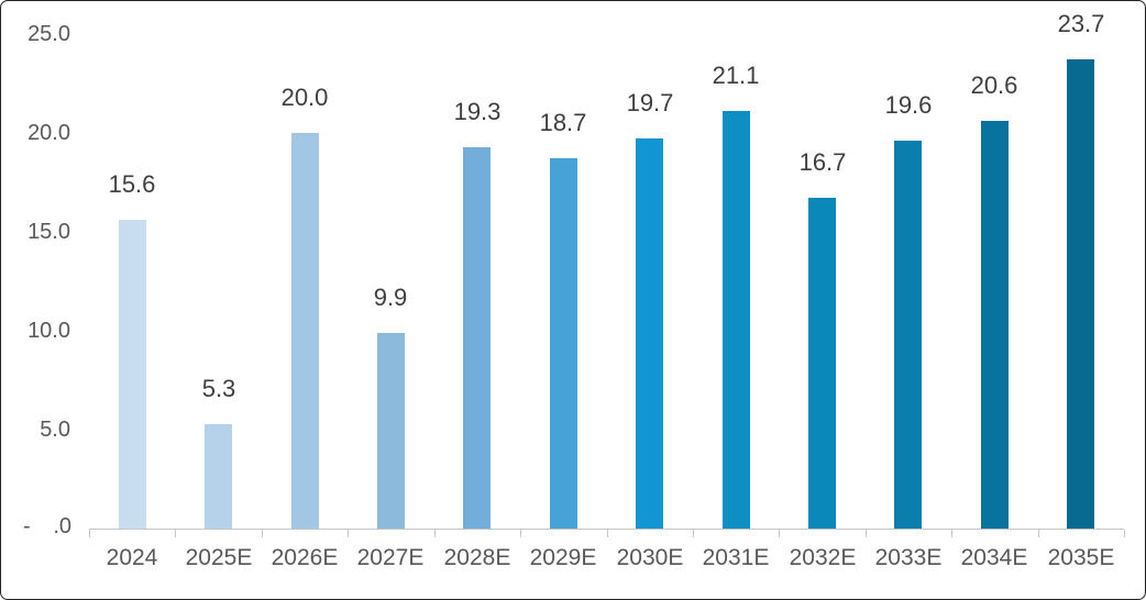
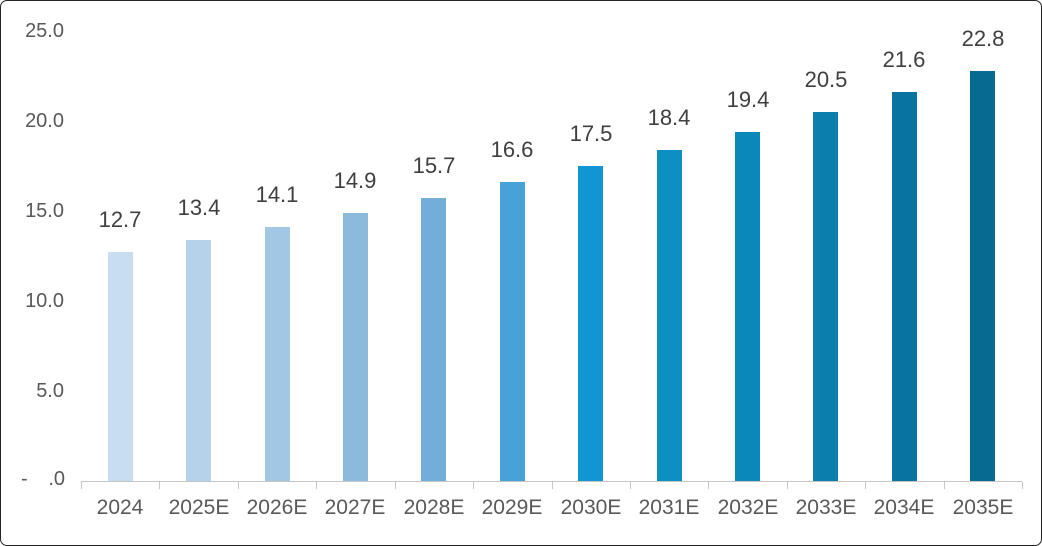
2024: 15.6 -> 12.7
2025E: 5.3 -> 13.4
2026E: 20.0 -> 14.1
2027E: 9.9 -> 14.9
2028E: 19.3 -> 15.7
2029E: 18.7 -> 16.6
2030E: 19.7 -> 17.5
2031E: 21.1 -> 18.4
2032E: 16.7 -> 19.4
2033E: 19.6 -> 20.5
2034E: 20.6 -> 21.6
2035E: 23.7 -> 22.8
